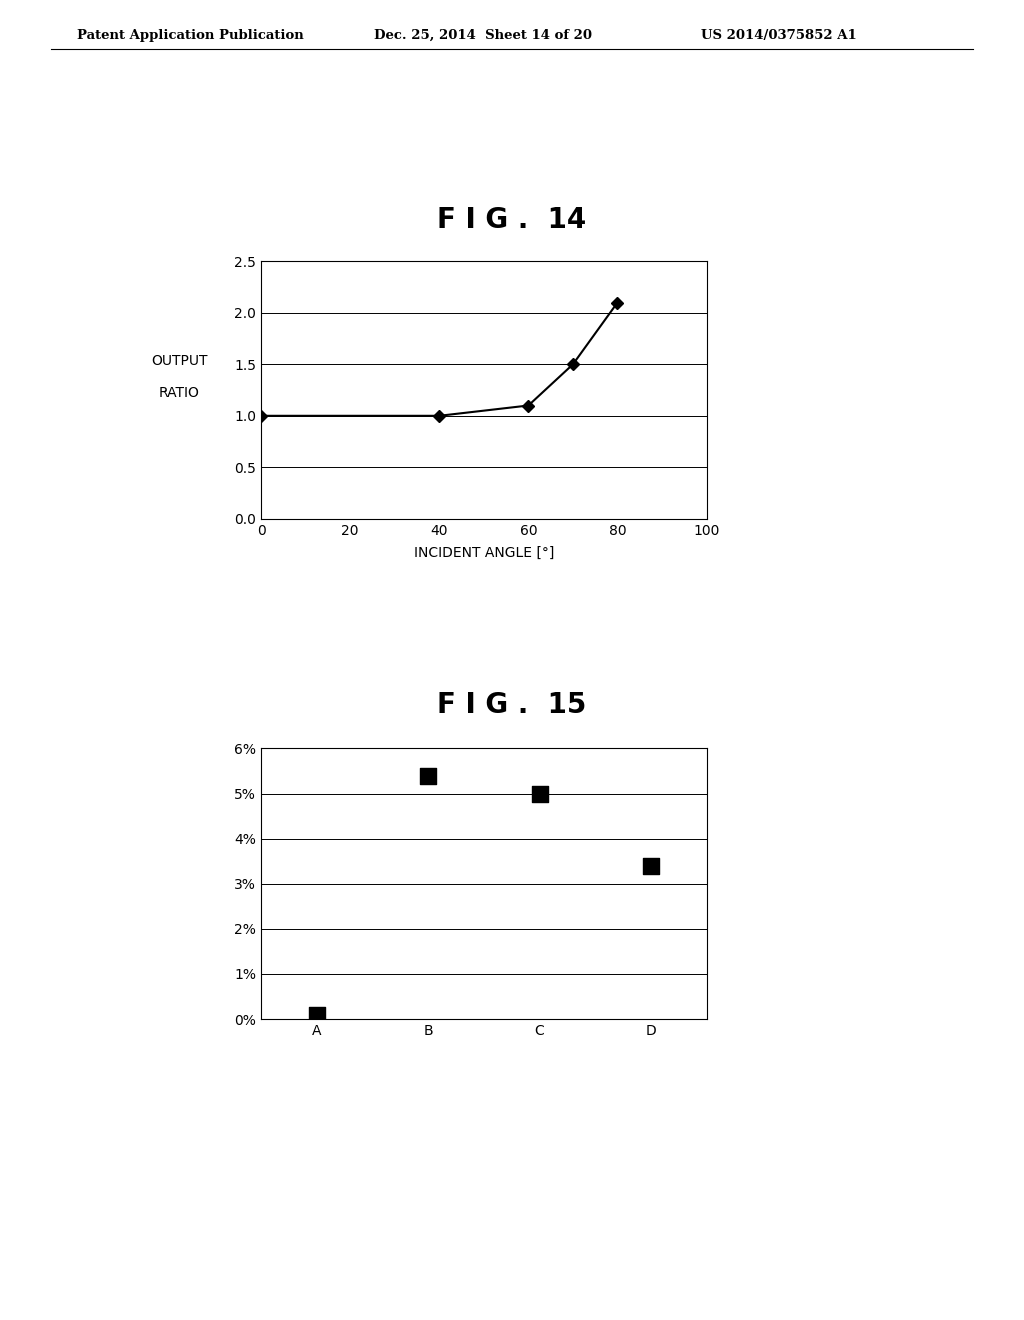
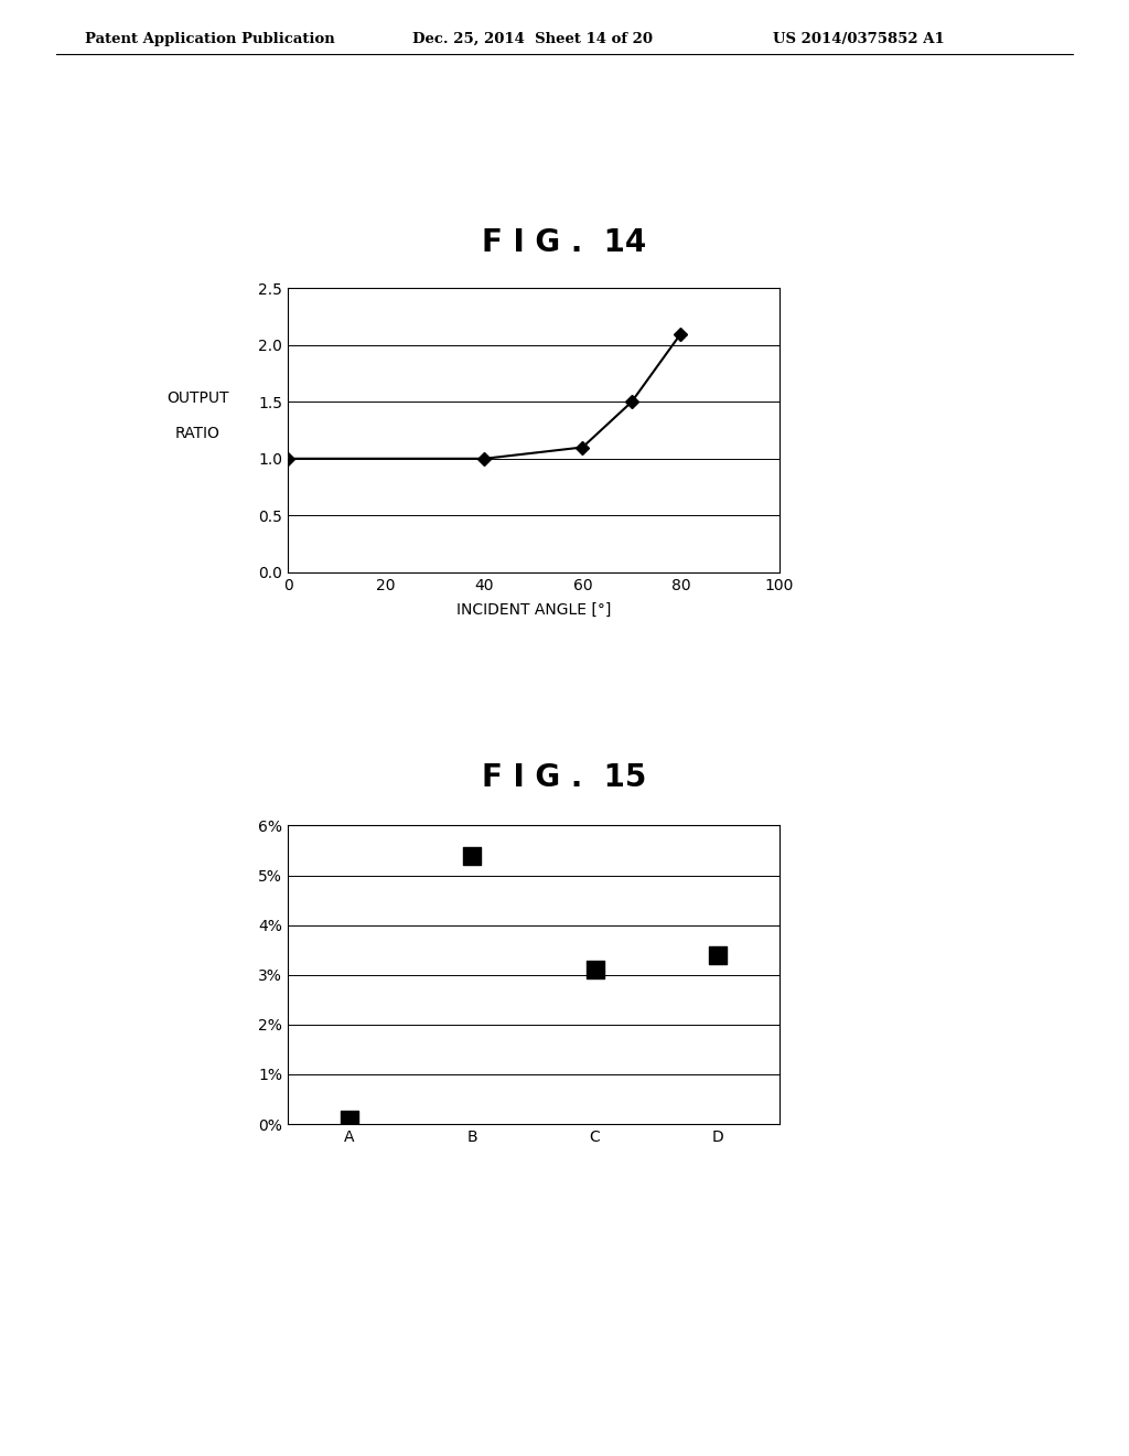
C: 5.0% -> 3.1%
